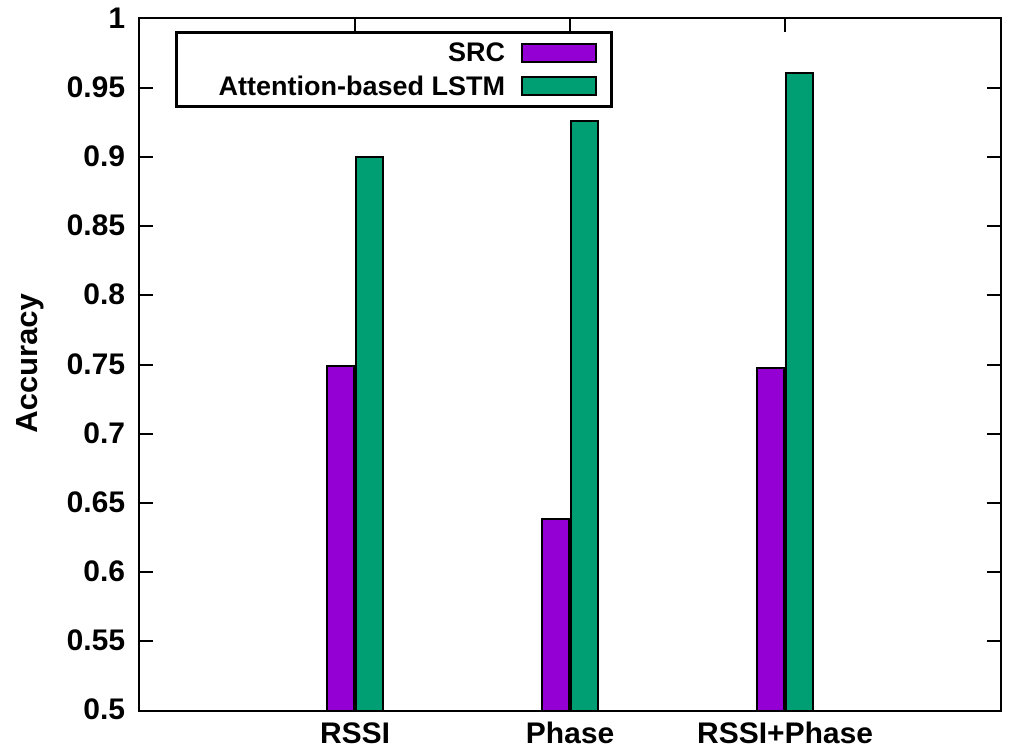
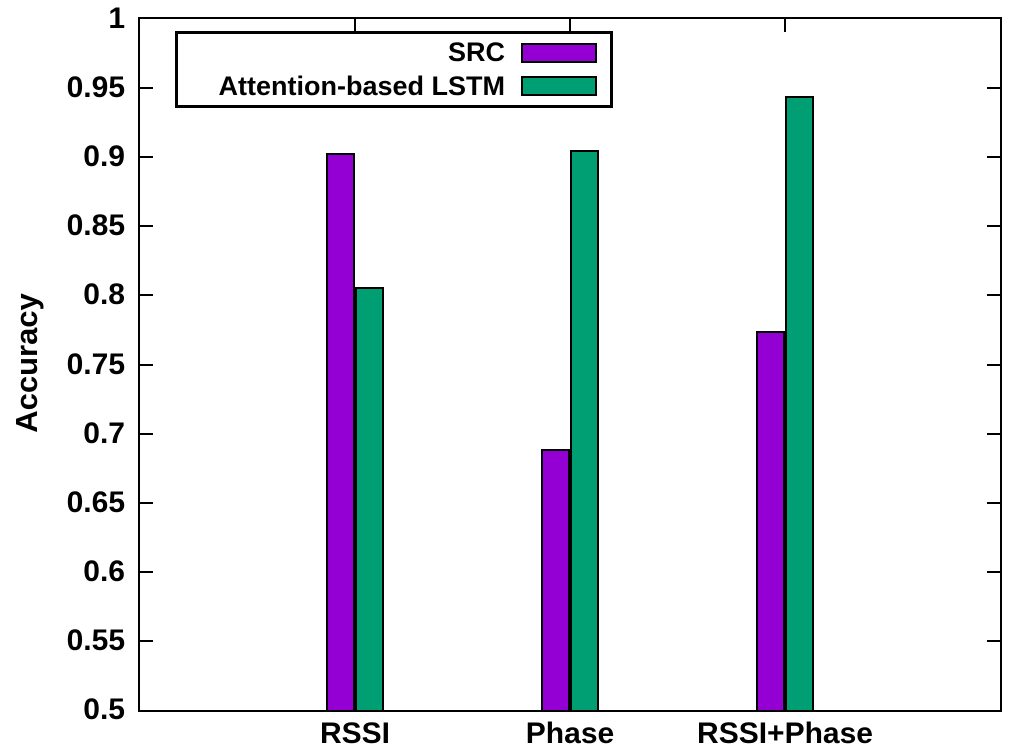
SRC/RSSI: 0.750 -> 0.903
Attention-based LSTM/RSSI: 0.901 -> 0.806
SRC/Phase: 0.639 -> 0.689
Attention-based LSTM/Phase: 0.927 -> 0.905
SRC/RSSI+Phase: 0.748 -> 0.774
Attention-based LSTM/RSSI+Phase: 0.962 -> 0.944
